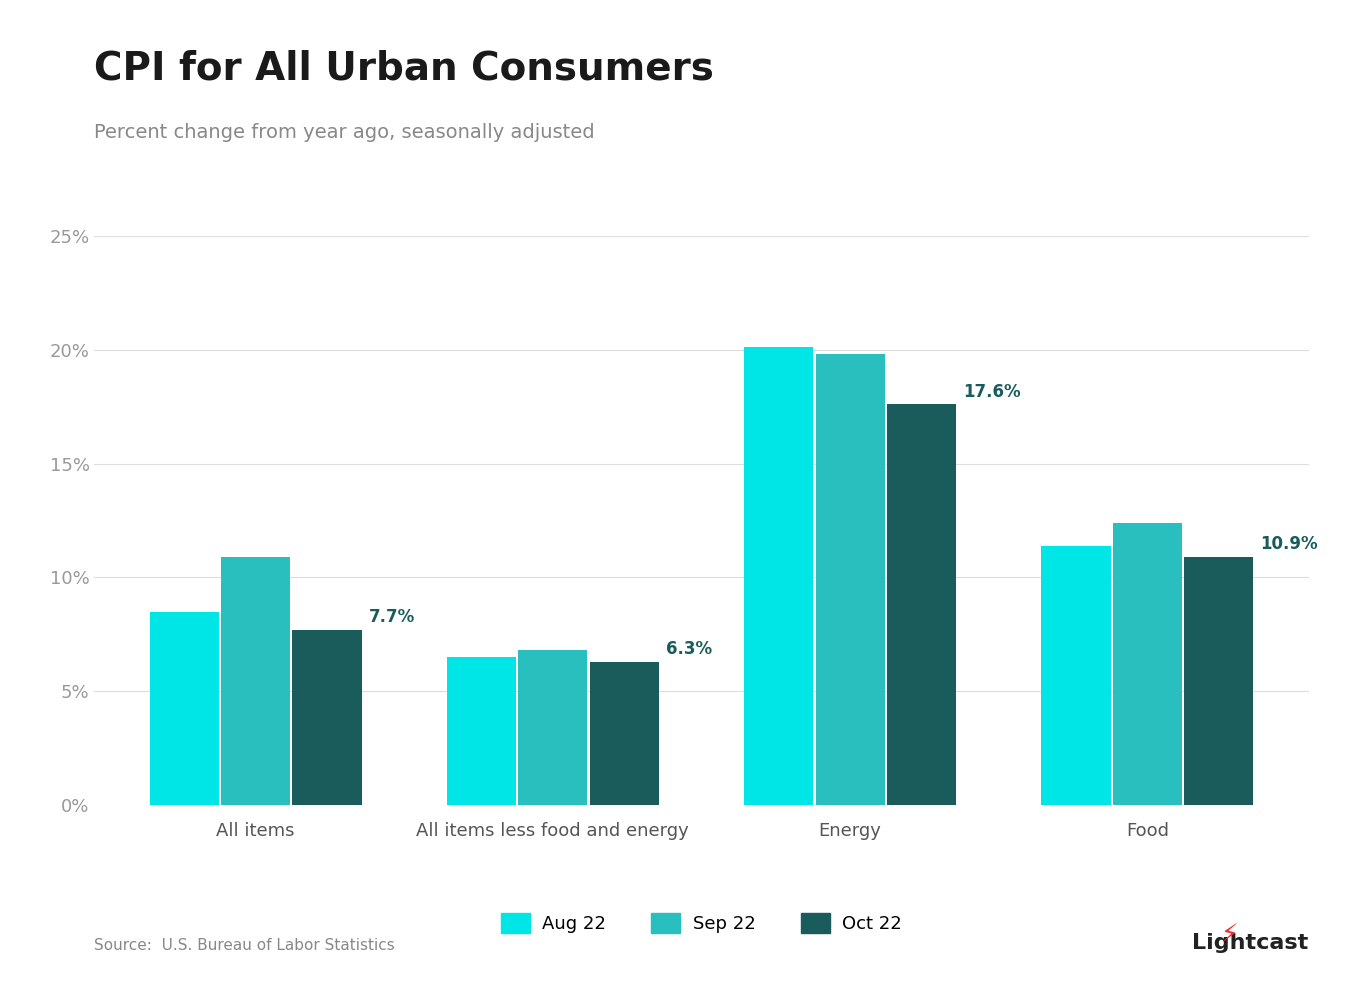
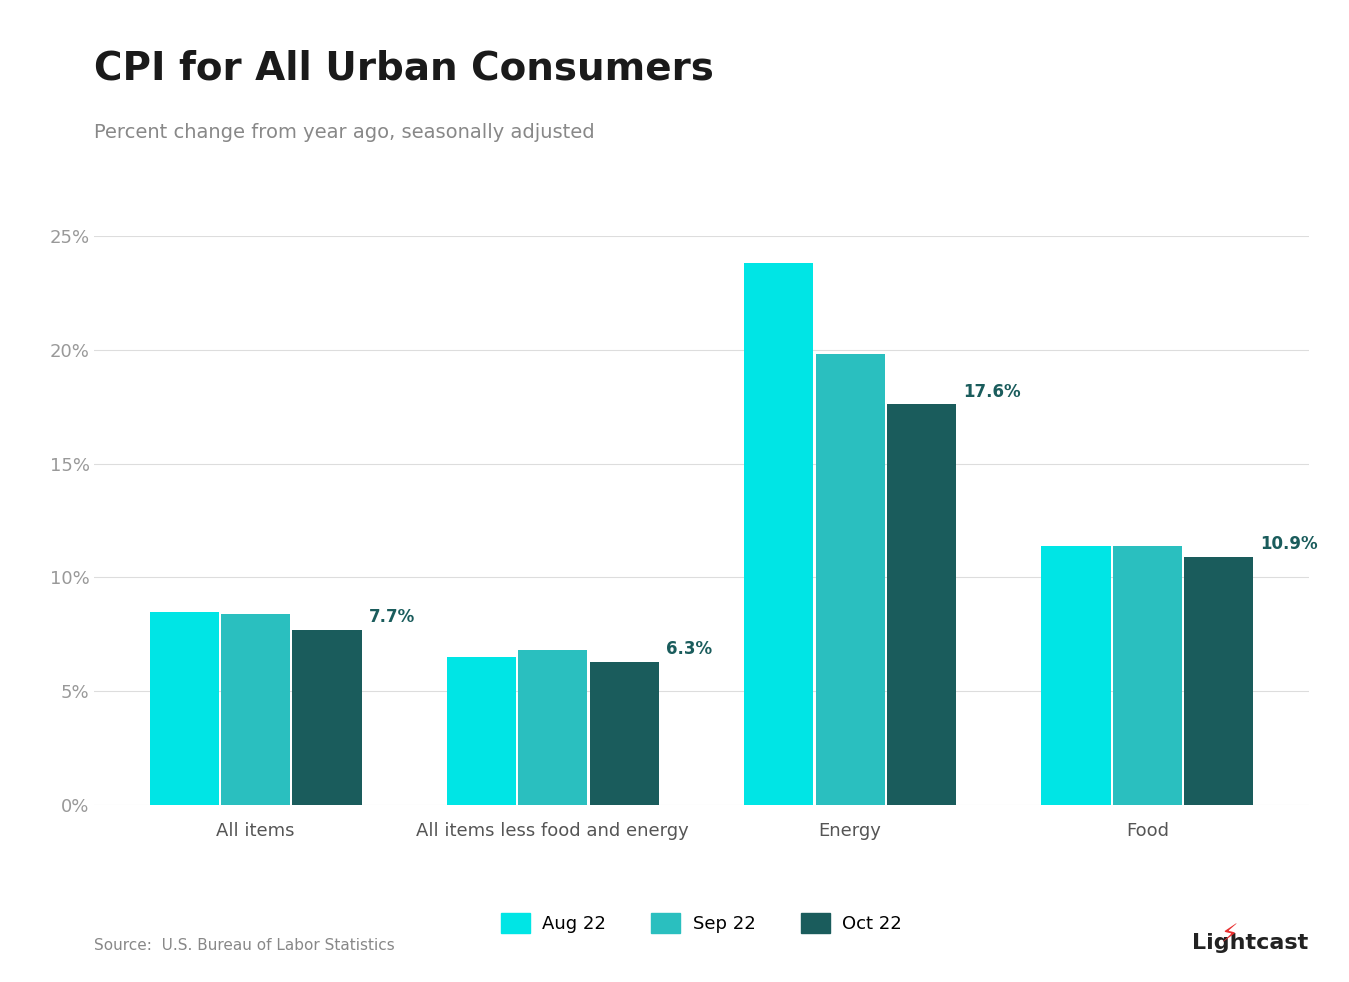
Sep 22/All items: 10.9% -> 8.4%
Aug 22/Energy: 20.1% -> 23.8%
Sep 22/Food: 12.4% -> 11.4%
